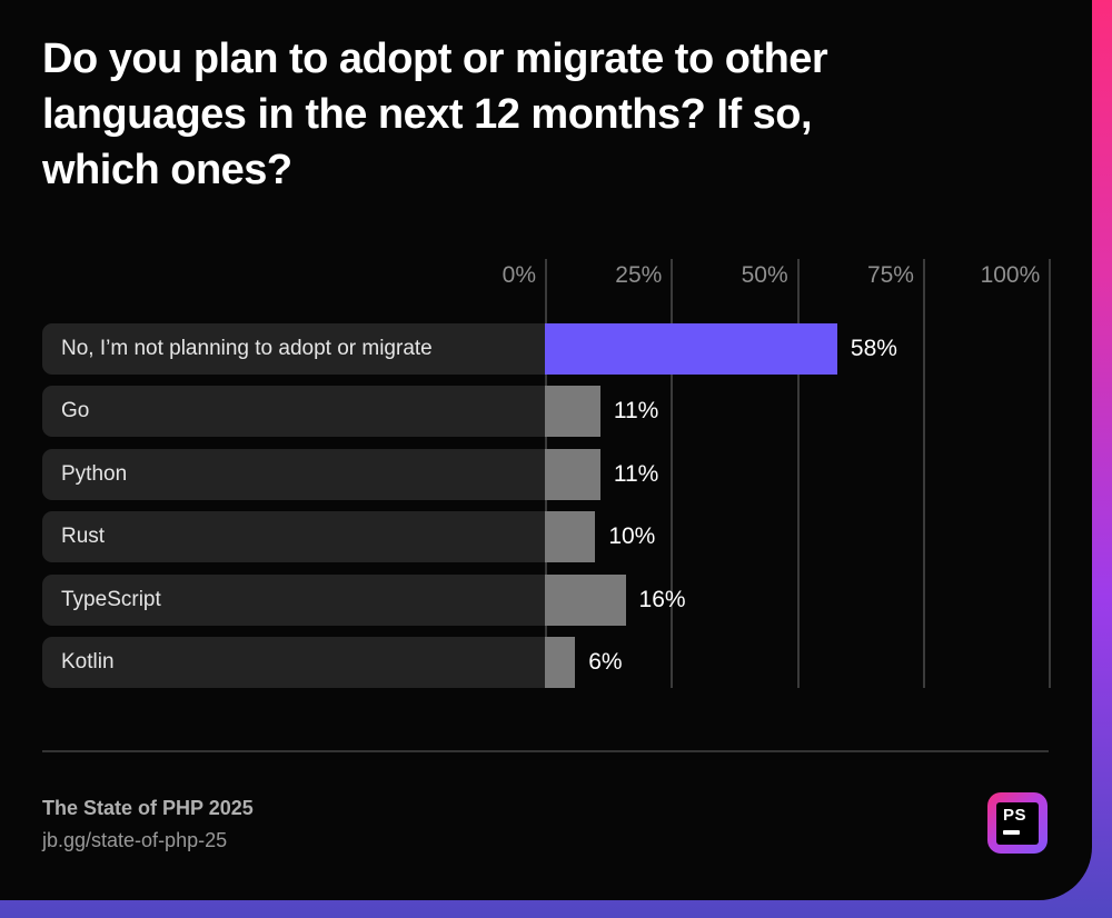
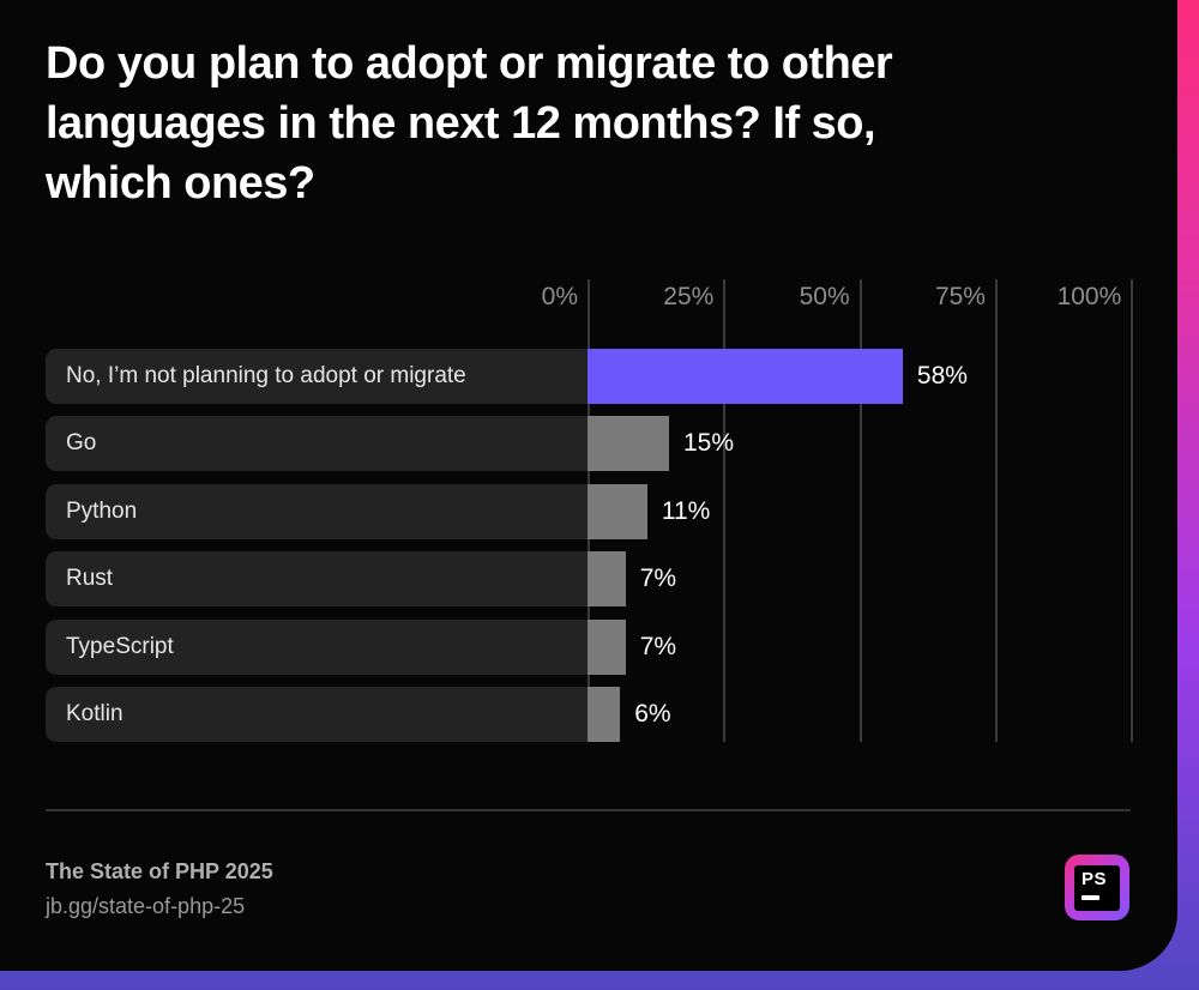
Go: 11% -> 15%
Rust: 10% -> 7%
TypeScript: 16% -> 7%
